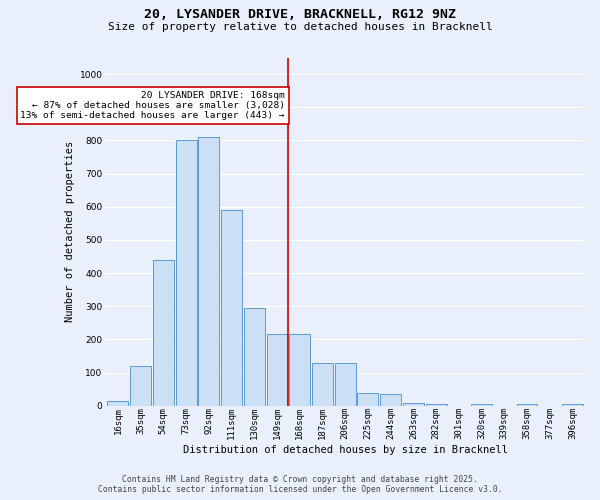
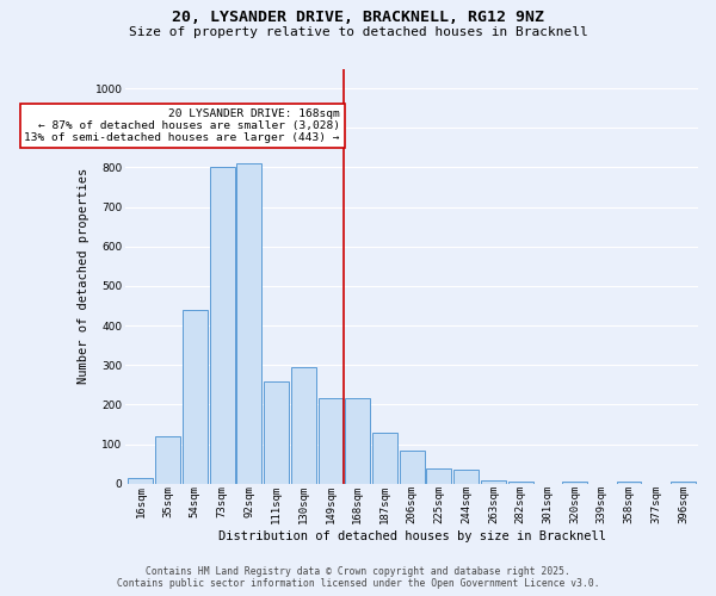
111sqm: 590 -> 260
206sqm: 130 -> 85
